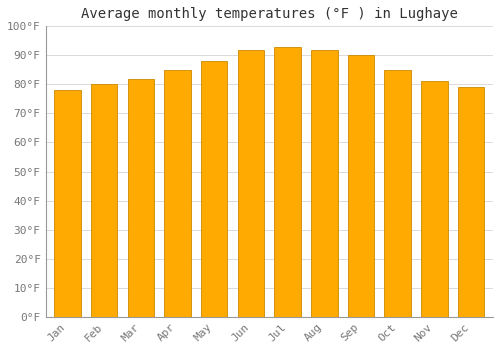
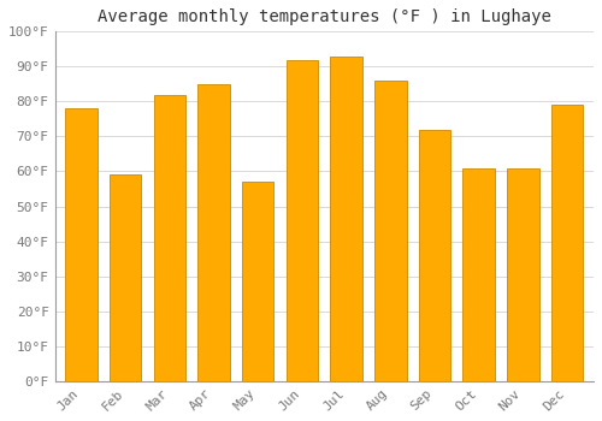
Feb: 80°F -> 59°F
May: 88°F -> 57°F
Aug: 92°F -> 86°F
Sep: 90°F -> 72°F
Oct: 85°F -> 61°F
Nov: 81°F -> 61°F
